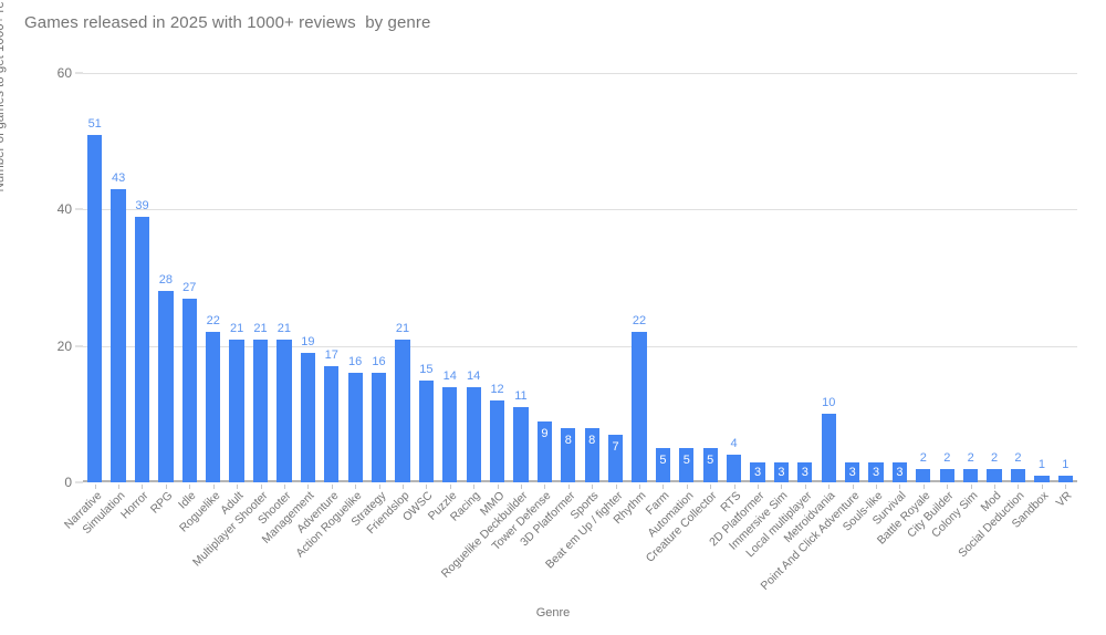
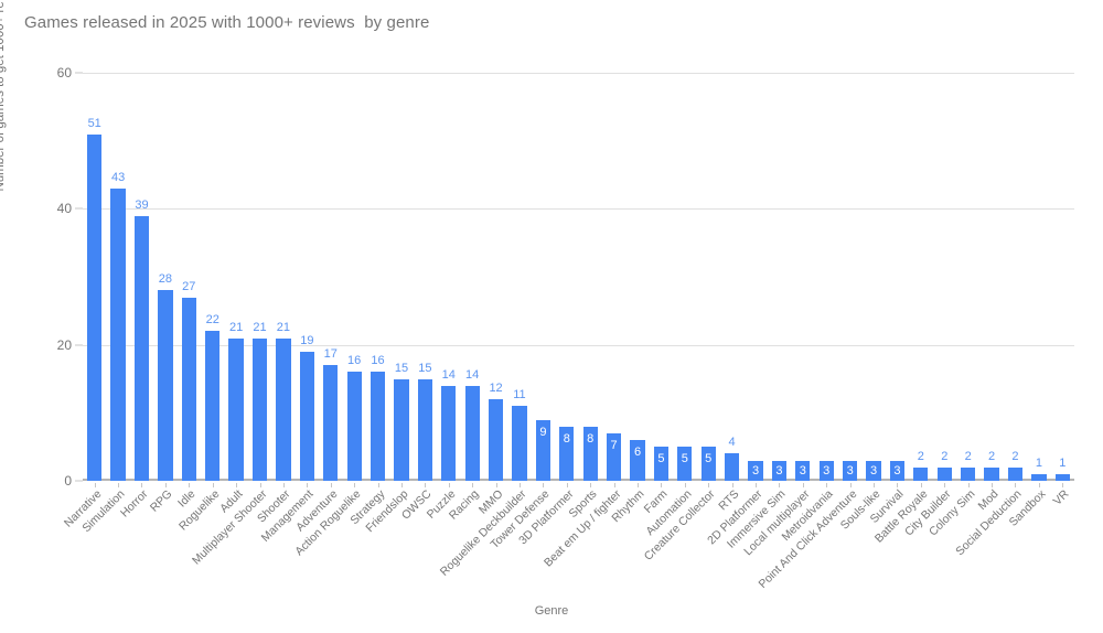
Friendslop: 21 -> 15
Rhythm: 22 -> 6
Metroidvania: 10 -> 3
